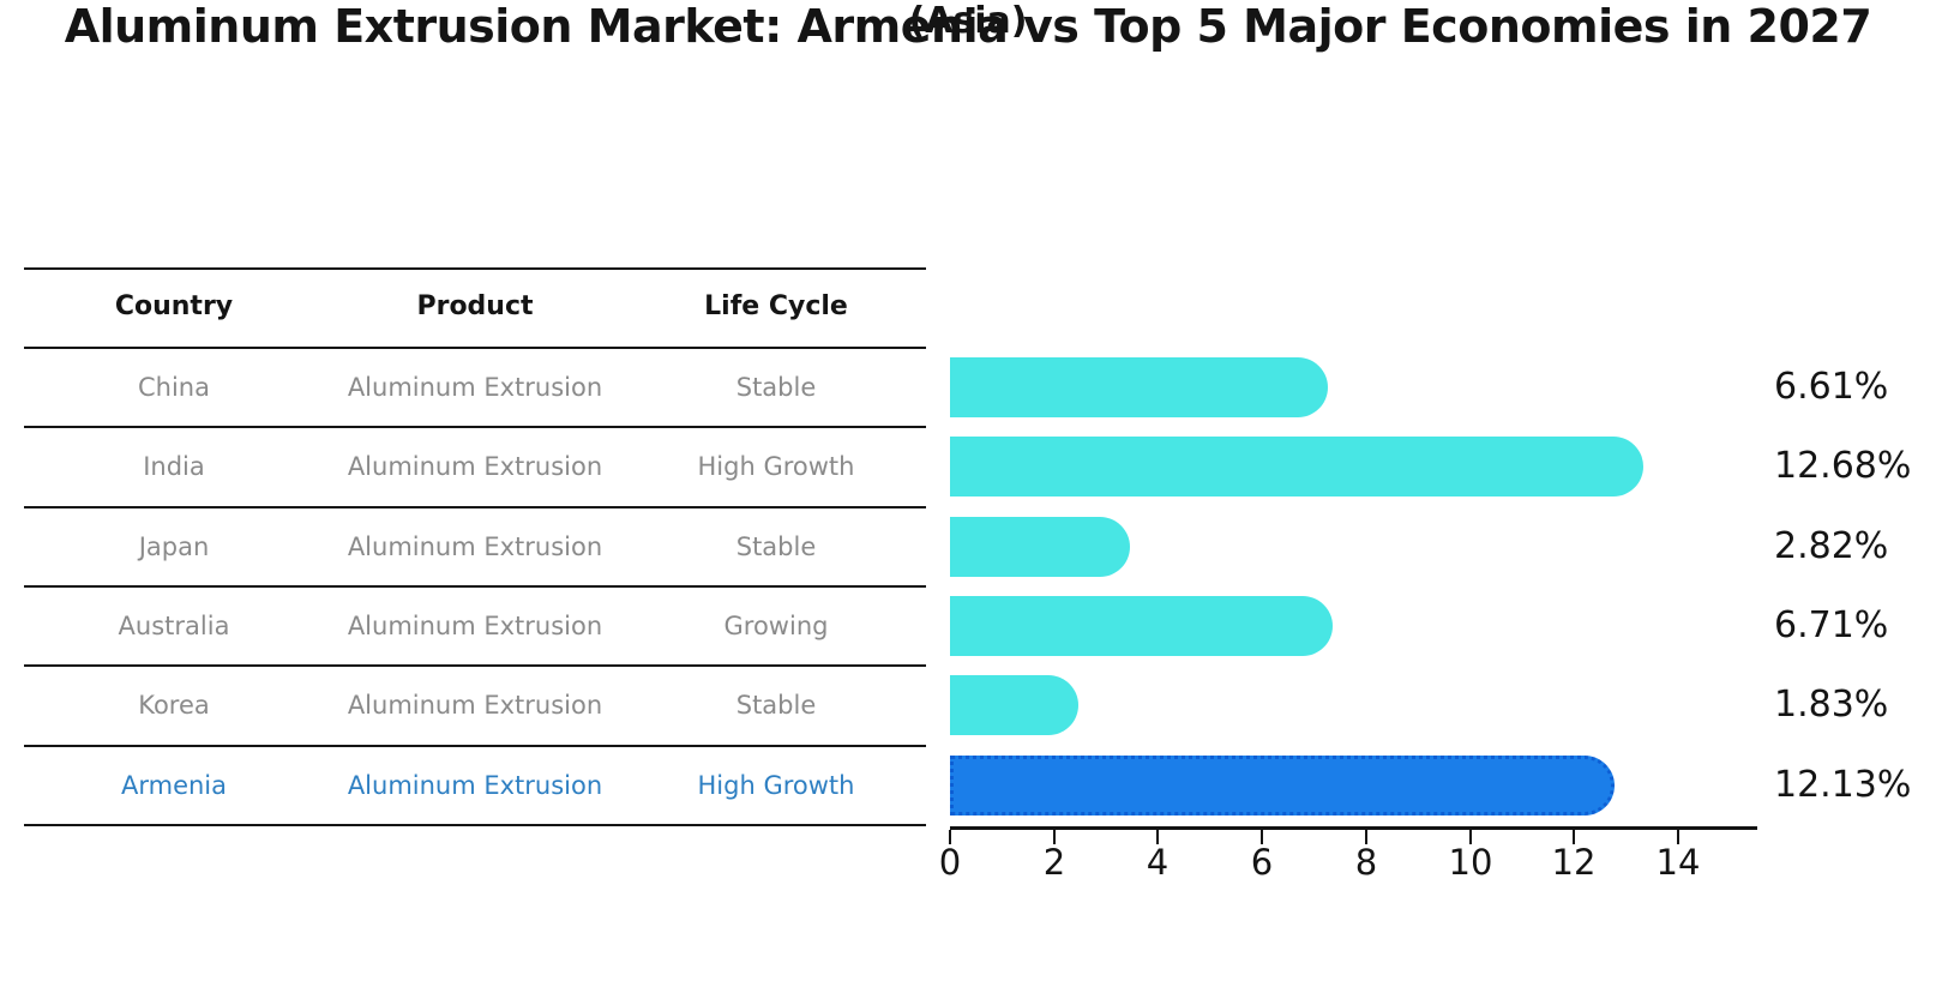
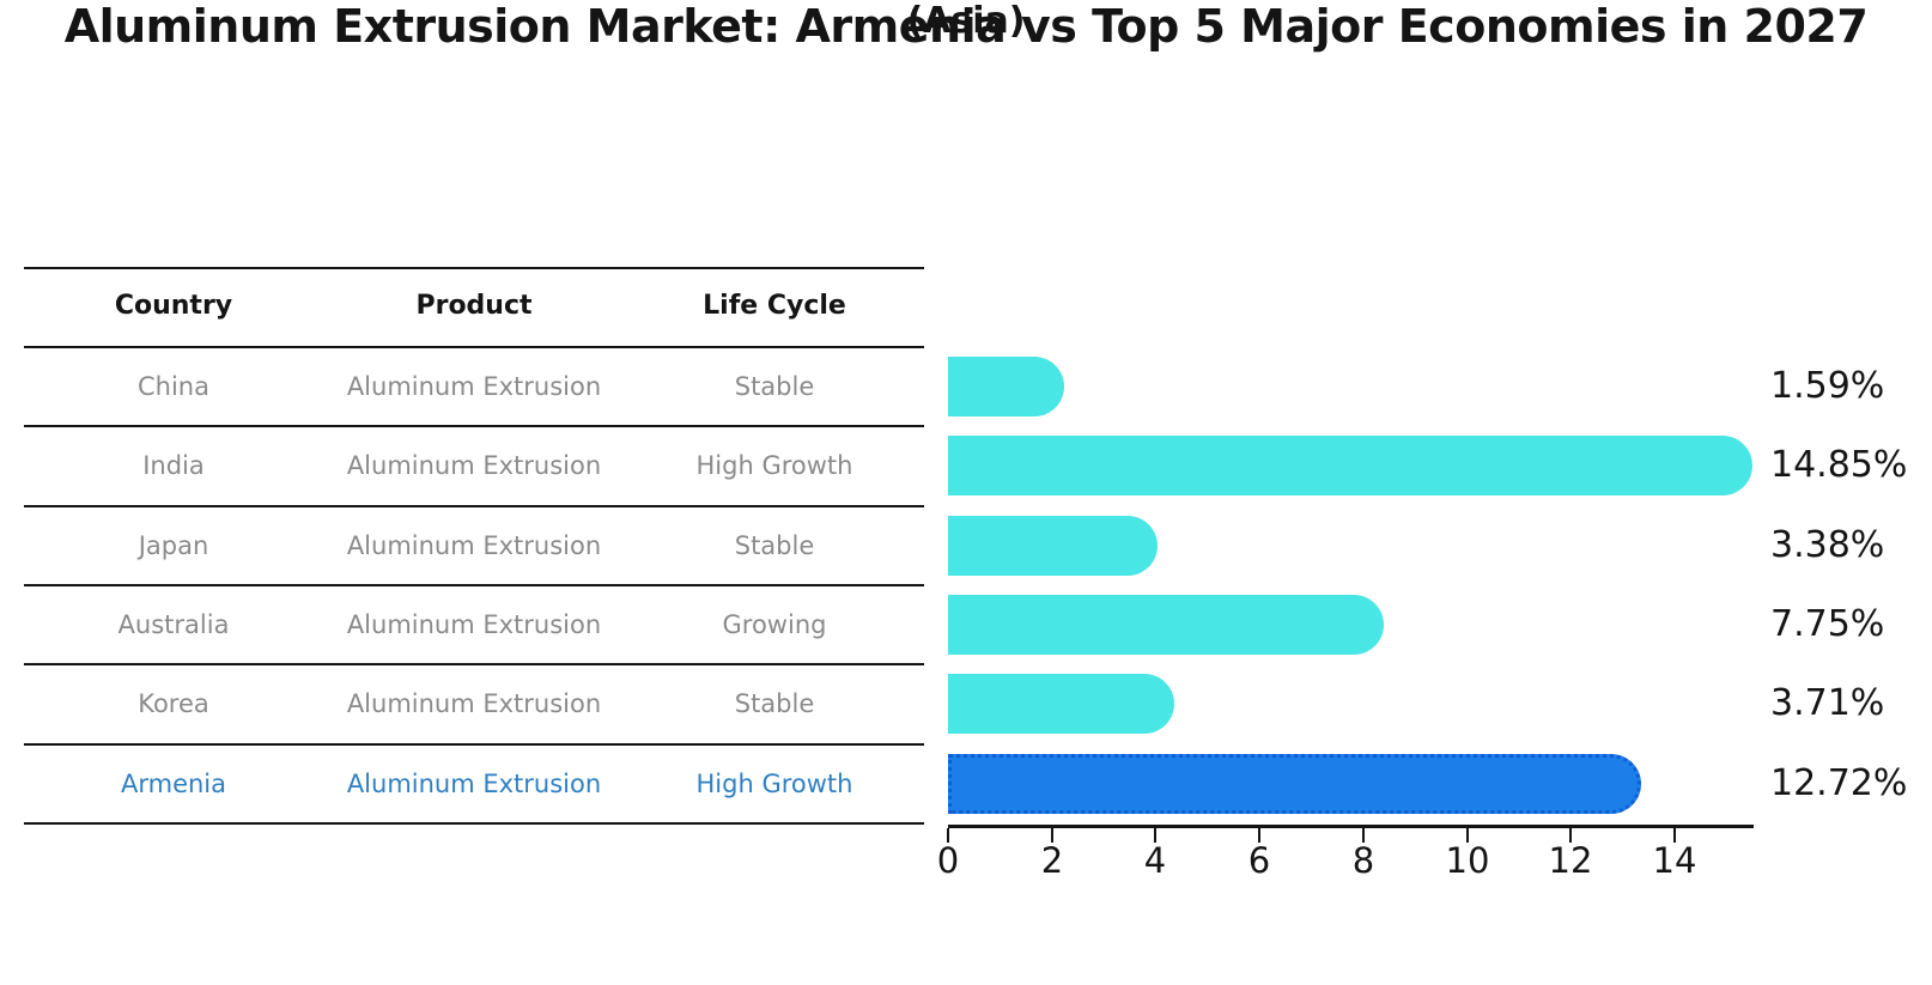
China: 6.61% -> 1.59%
India: 12.68% -> 14.85%
Japan: 2.82% -> 3.38%
Australia: 6.71% -> 7.75%
Korea: 1.83% -> 3.71%
Armenia: 12.13% -> 12.72%
